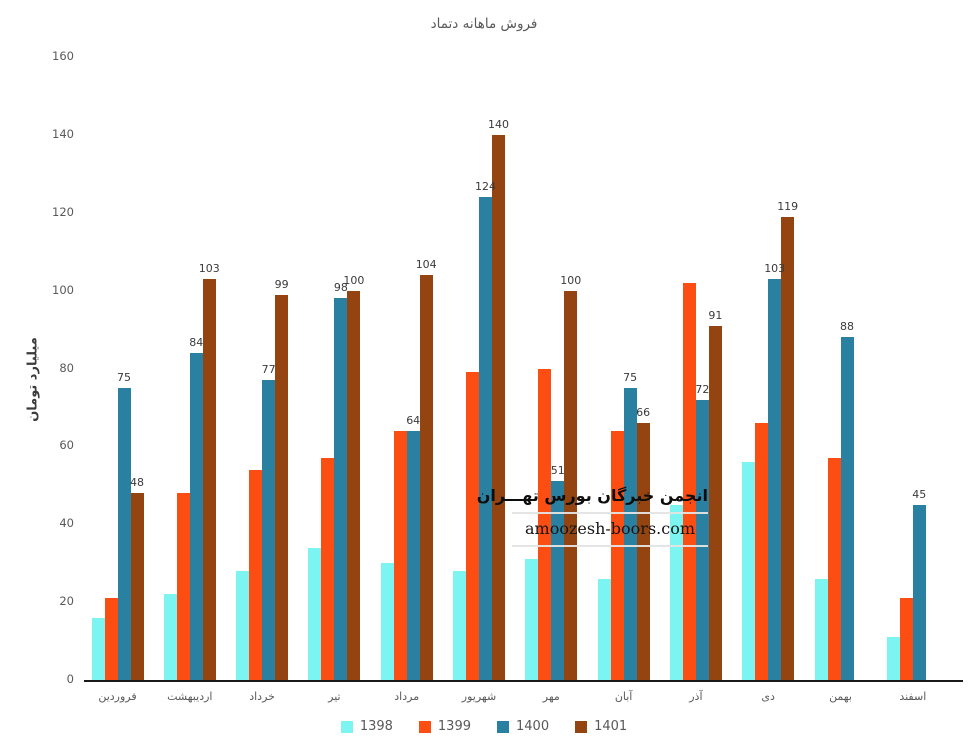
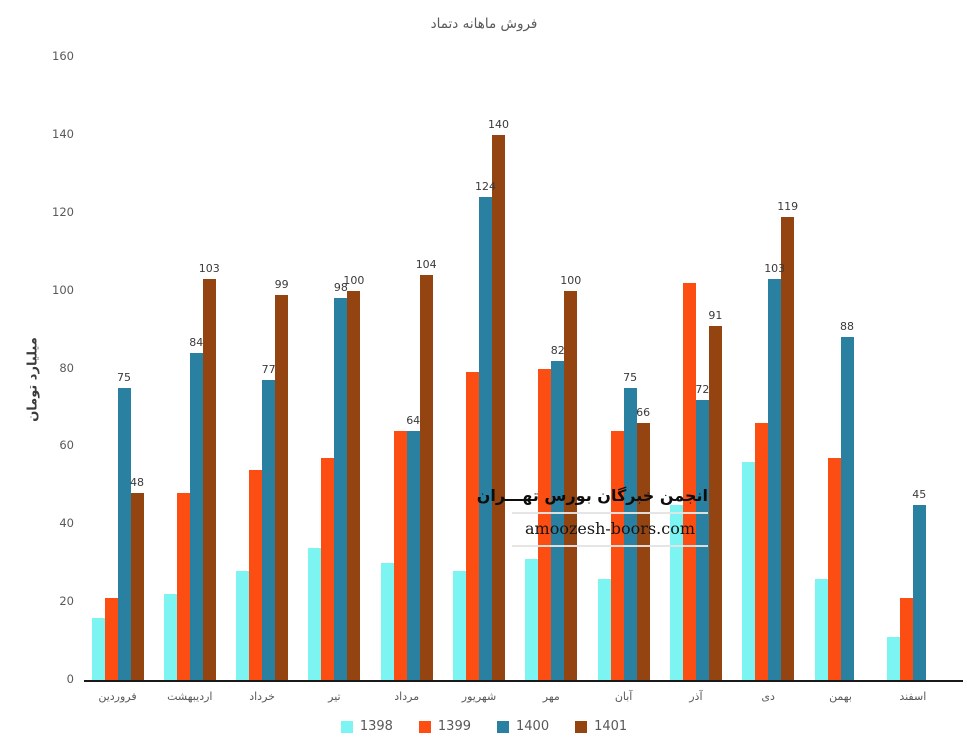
1400/مهر: 51 -> 82
